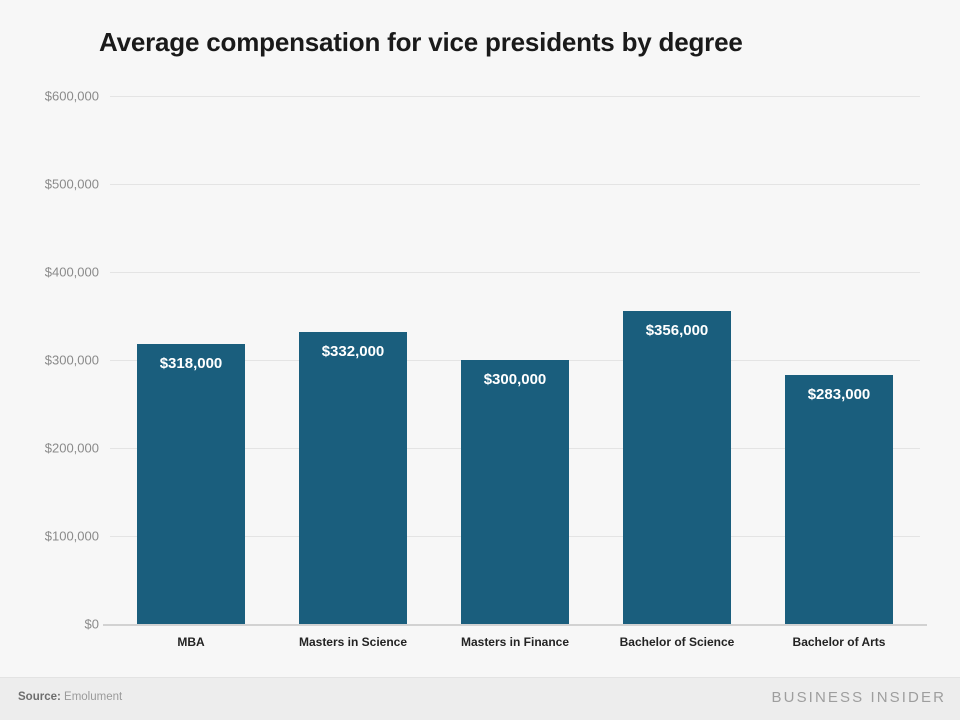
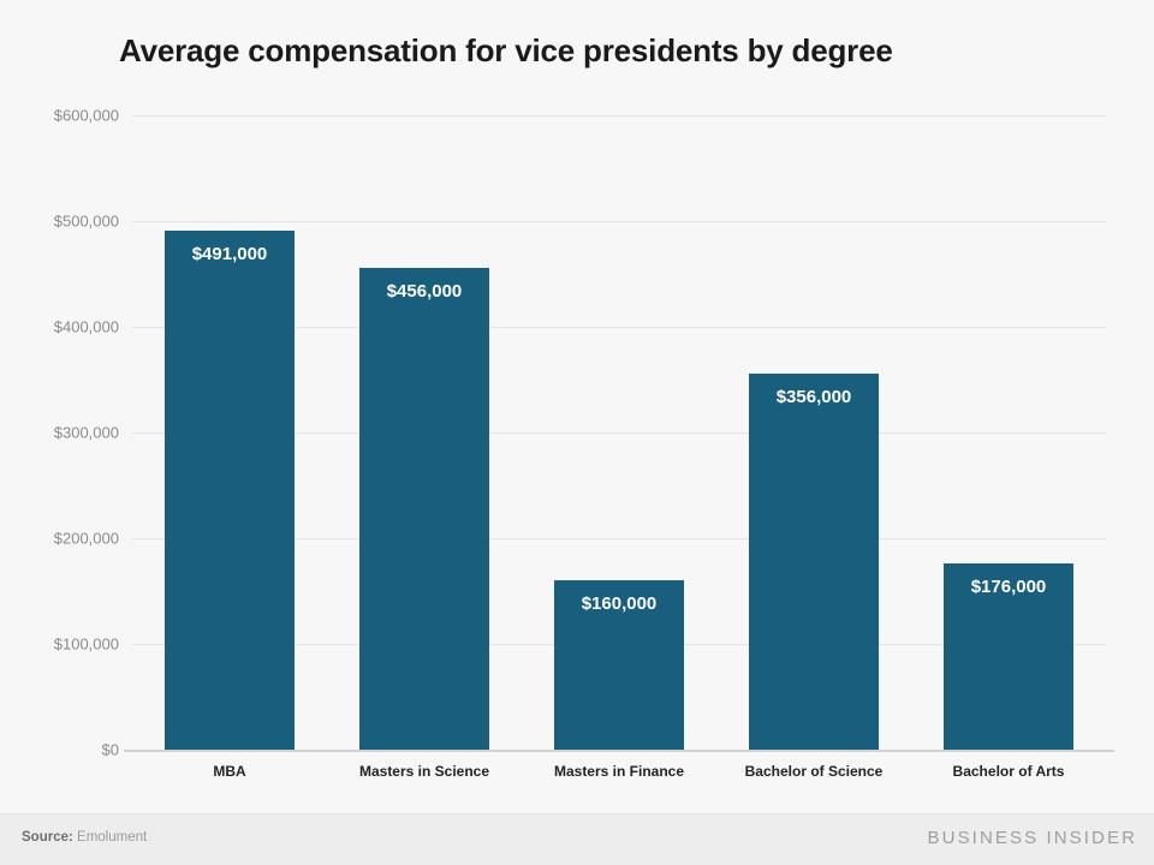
MBA: $318,000 -> $491,000
Masters in Science: $332,000 -> $456,000
Masters in Finance: $300,000 -> $160,000
Bachelor of Arts: $283,000 -> $176,000
